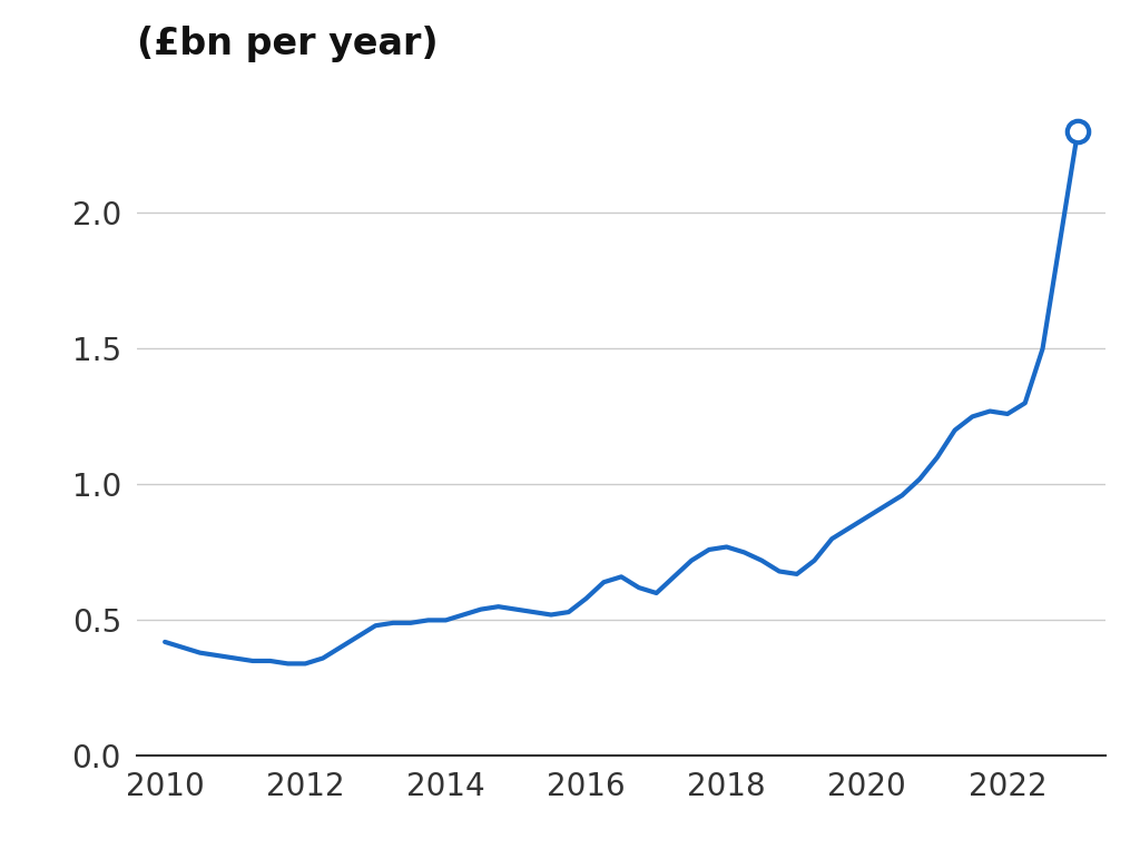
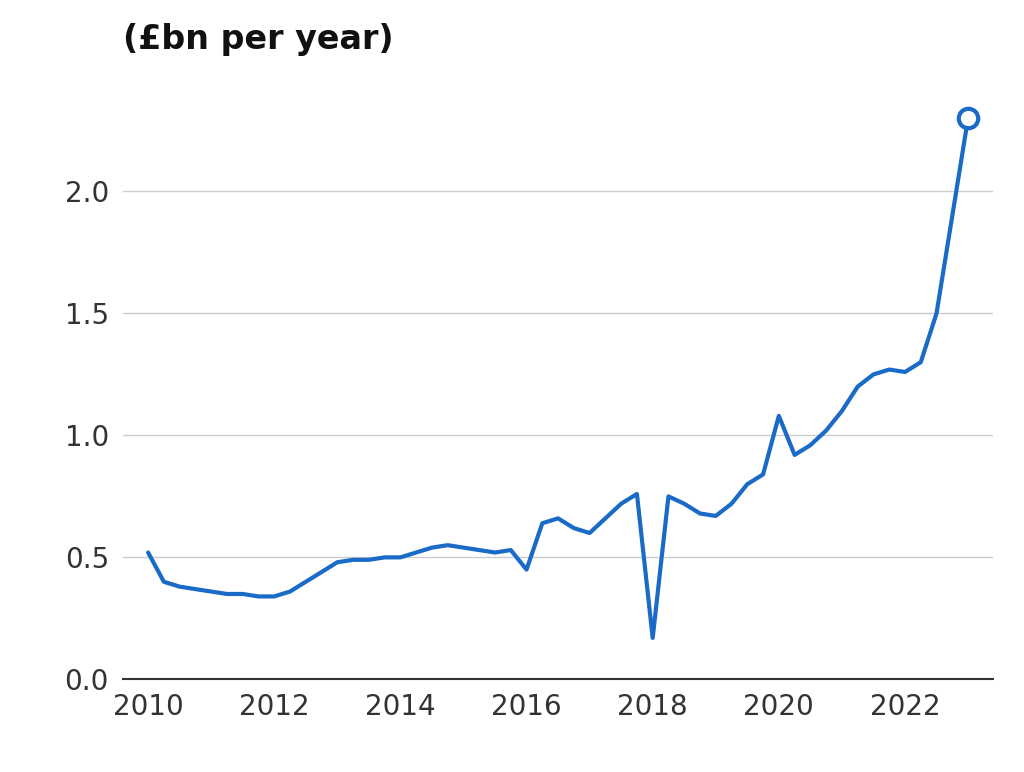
2010: 0.42 -> 0.52
2016: 0.58 -> 0.45
2018: 0.77 -> 0.17
2020: 0.88 -> 1.08
